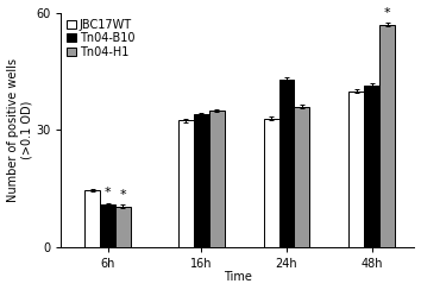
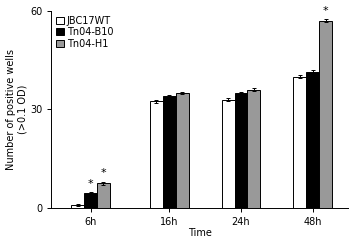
JBC17WT/6h: 14.5 -> 1.0
Tn04-B10/6h: 11.0 -> 4.5
Tn04-H1/6h: 10.5 -> 7.5
Tn04-B10/24h: 43.0 -> 35.0
